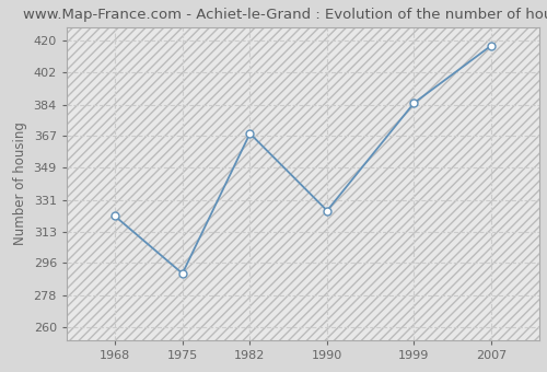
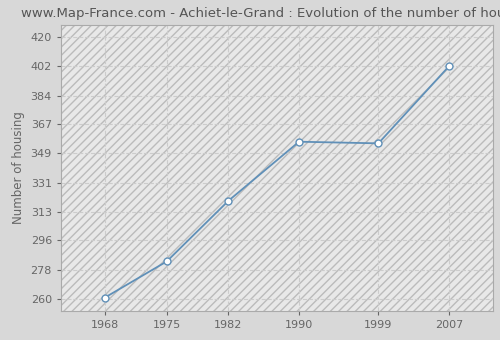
1968: 322 -> 261
1975: 290 -> 283
1982: 368 -> 320
1990: 325 -> 356
1999: 385 -> 355
2007: 417 -> 402
